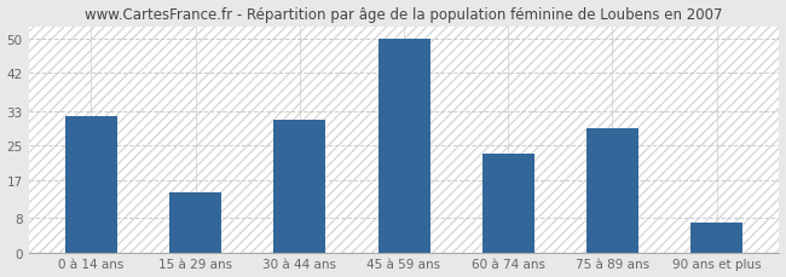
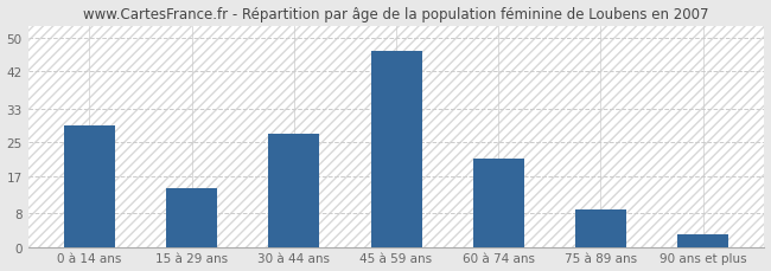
0 à 14 ans: 32 -> 29
30 à 44 ans: 31 -> 27
45 à 59 ans: 50 -> 47
60 à 74 ans: 23 -> 21
75 à 89 ans: 29 -> 9
90 ans et plus: 7 -> 3
